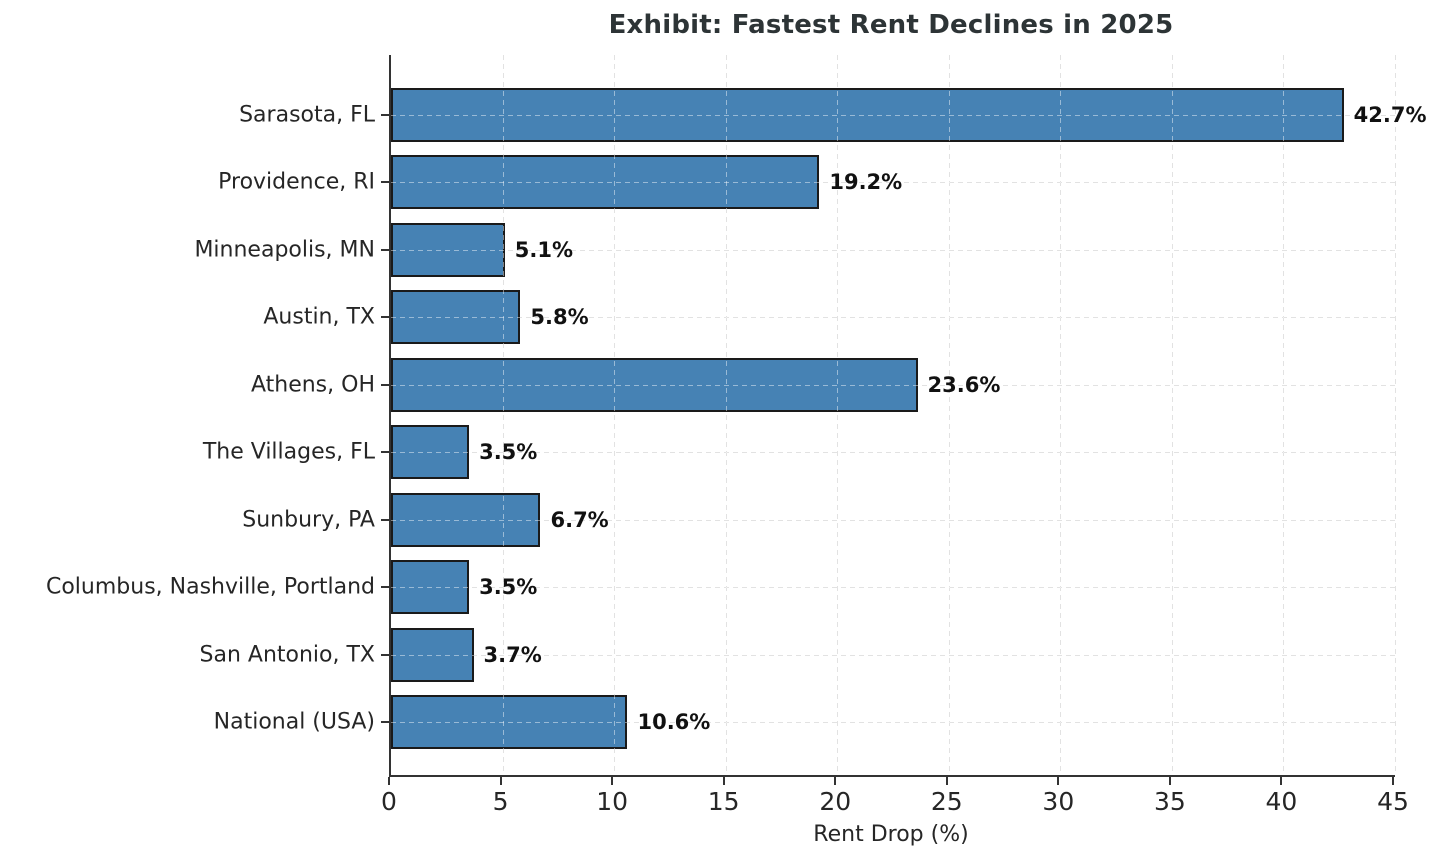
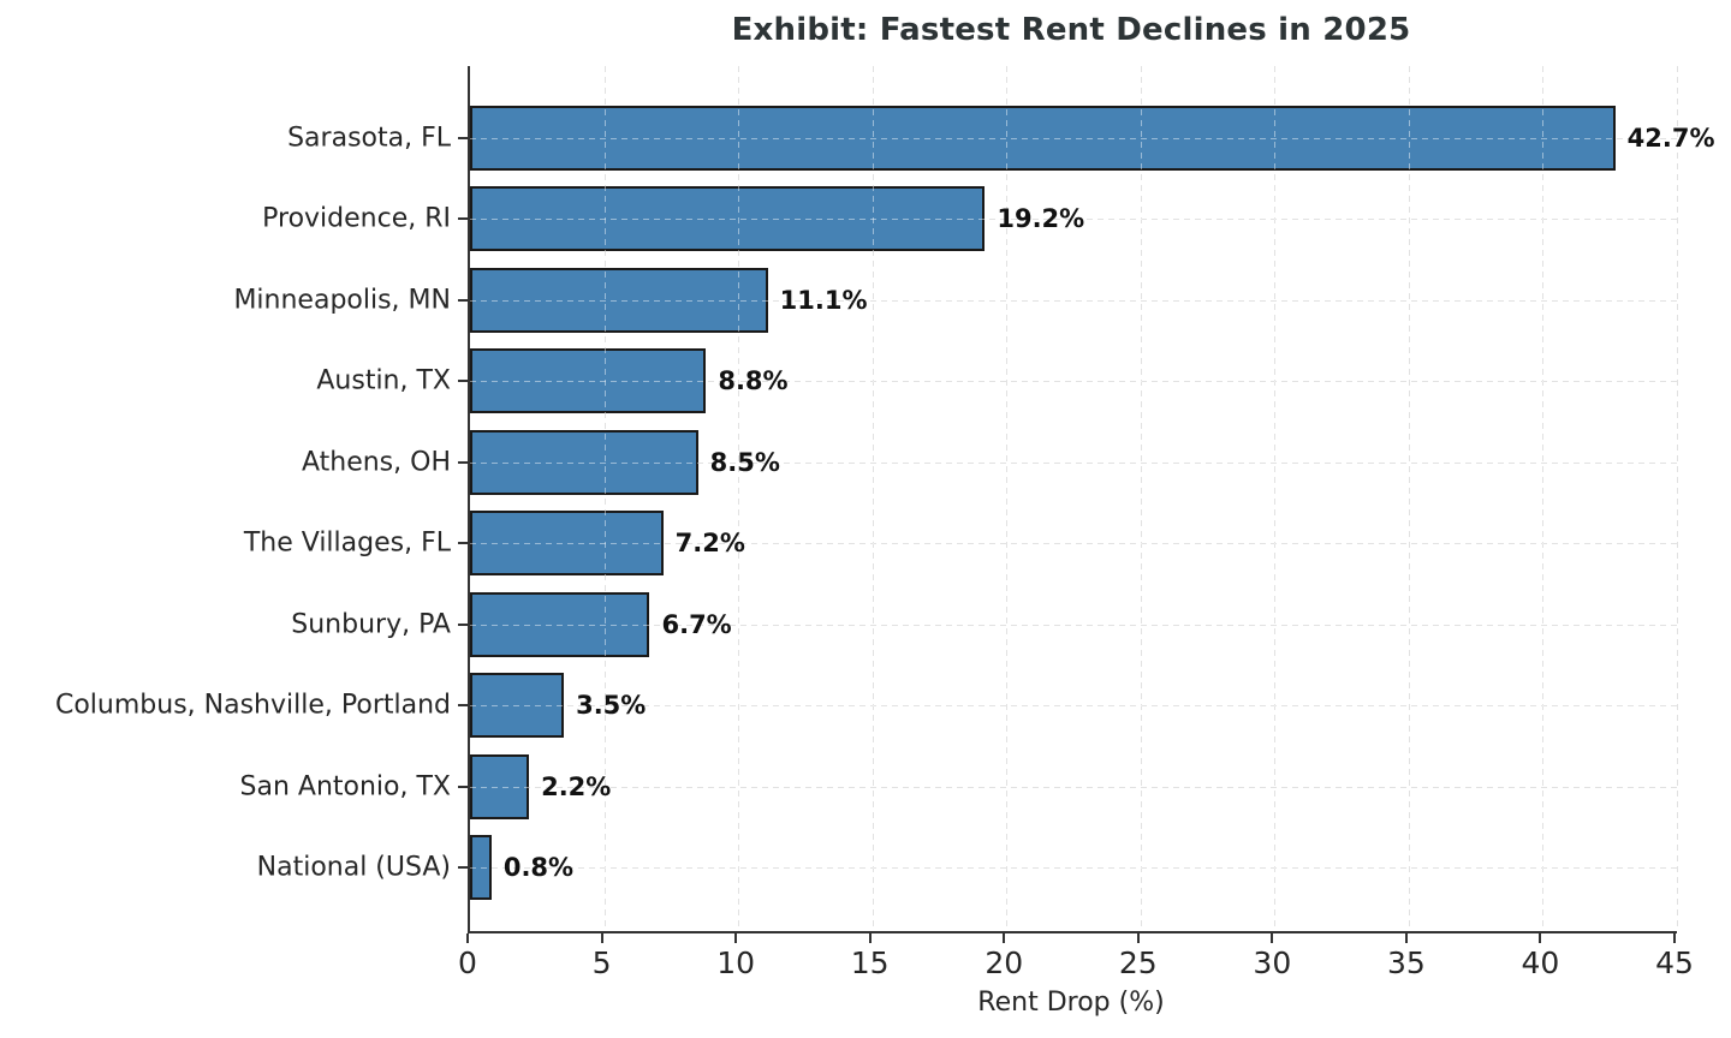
Minneapolis, MN: 5.1% -> 11.1%
Austin, TX: 5.8% -> 8.8%
Athens, OH: 23.6% -> 8.5%
The Villages, FL: 3.5% -> 7.2%
San Antonio, TX: 3.7% -> 2.2%
National (USA): 10.6% -> 0.8%
